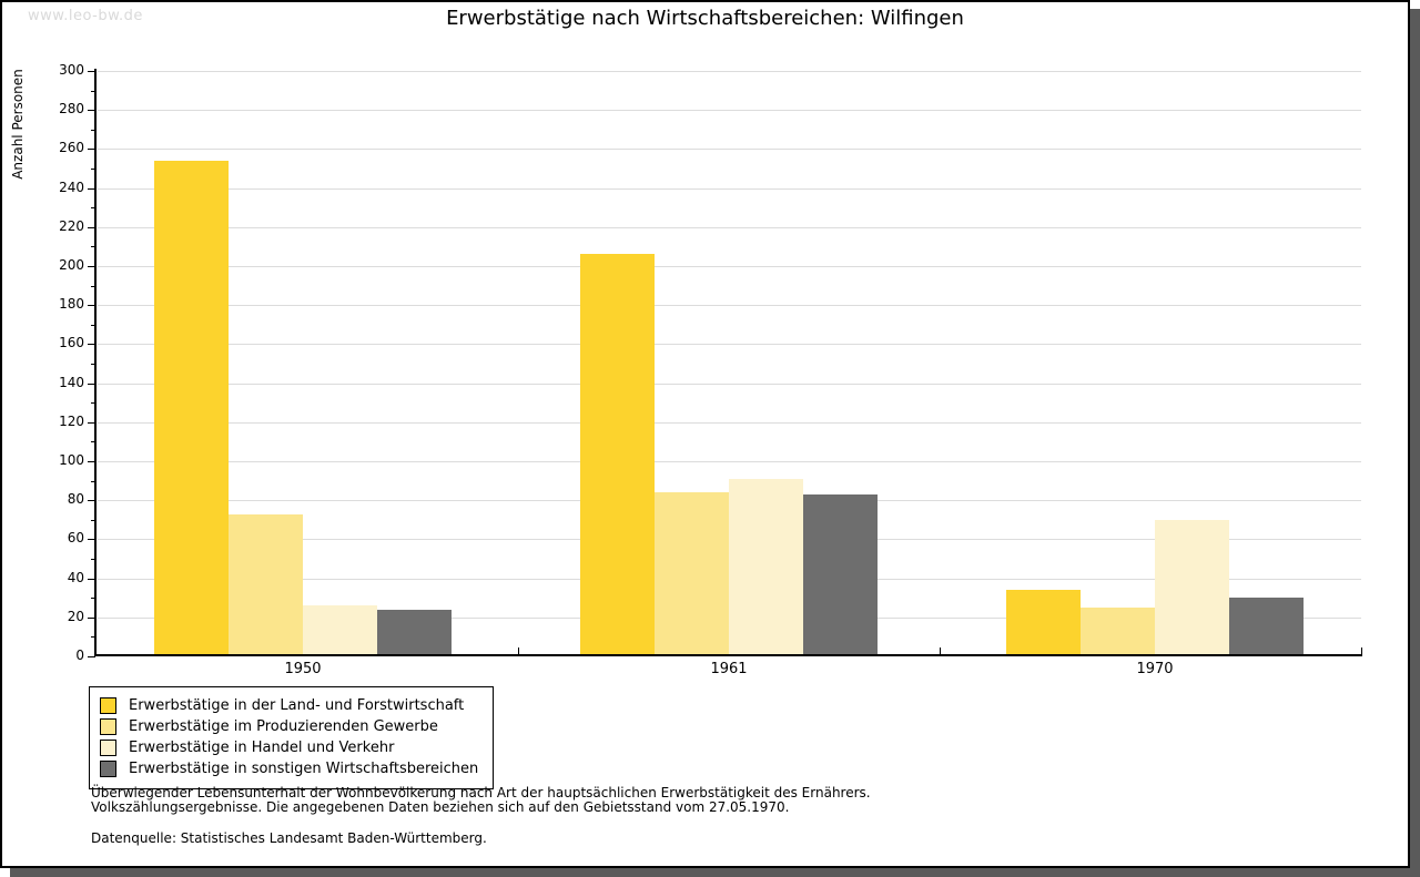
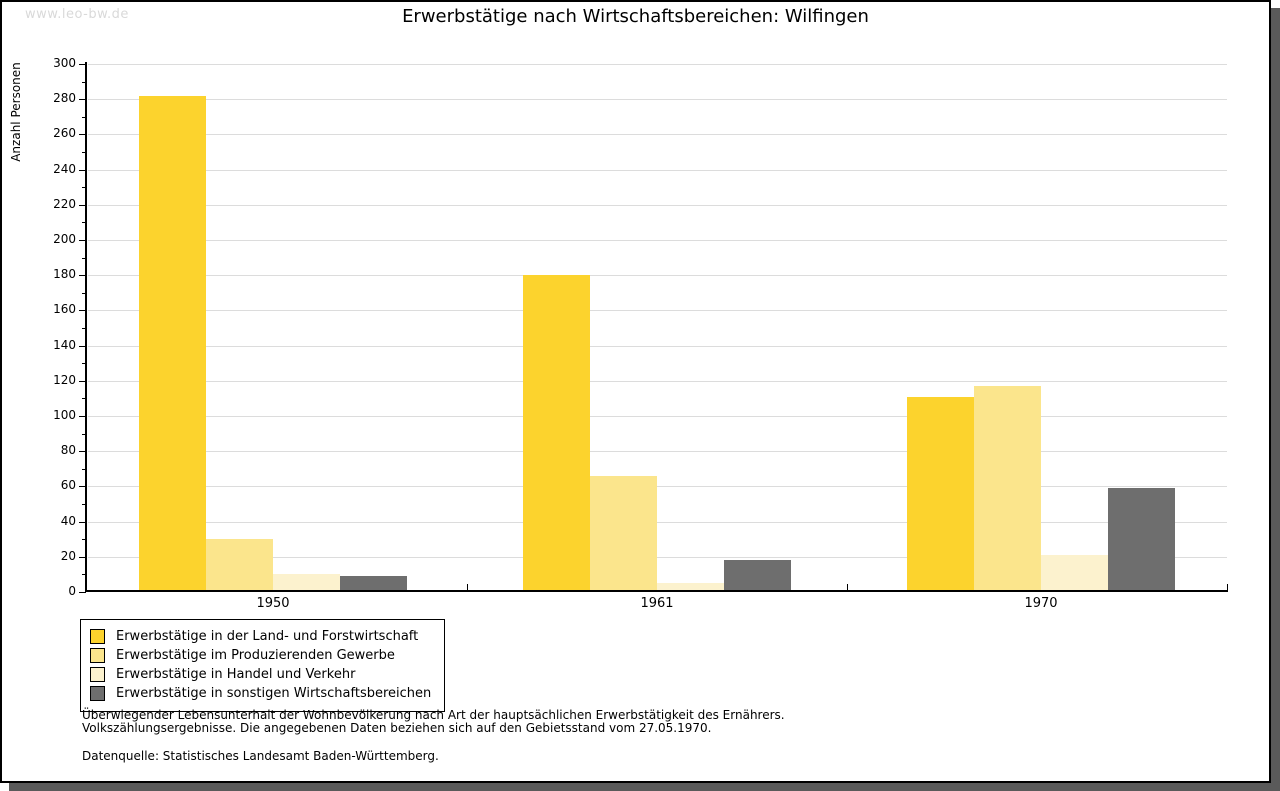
Erwerbstätige in der Land- und Forstwirtschaft/1950: 254 -> 282
Erwerbstätige im Produzierenden Gewerbe/1950: 73 -> 30
Erwerbstätige in Handel und Verkehr/1950: 26 -> 10
Erwerbstätige in sonstigen Wirtschaftsbereichen/1950: 24 -> 9
Erwerbstätige in der Land- und Forstwirtschaft/1961: 206 -> 180
Erwerbstätige im Produzierenden Gewerbe/1961: 84 -> 66
Erwerbstätige in Handel und Verkehr/1961: 91 -> 5
Erwerbstätige in sonstigen Wirtschaftsbereichen/1961: 83 -> 18
Erwerbstätige in der Land- und Forstwirtschaft/1970: 34 -> 111
Erwerbstätige im Produzierenden Gewerbe/1970: 25 -> 117
Erwerbstätige in Handel und Verkehr/1970: 70 -> 21
Erwerbstätige in sonstigen Wirtschaftsbereichen/1970: 30 -> 59
